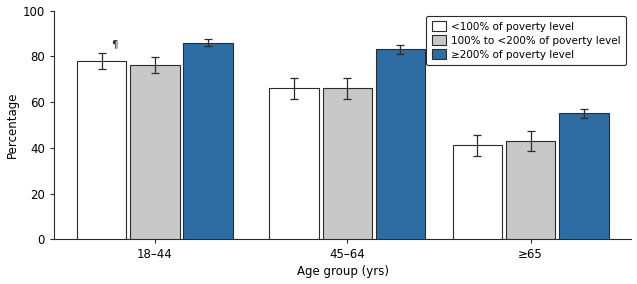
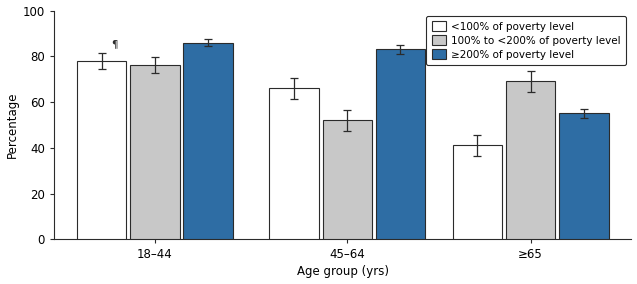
100% to <200% of poverty level/45–64: 66 -> 52
100% to <200% of poverty level/≥65: 43 -> 69
